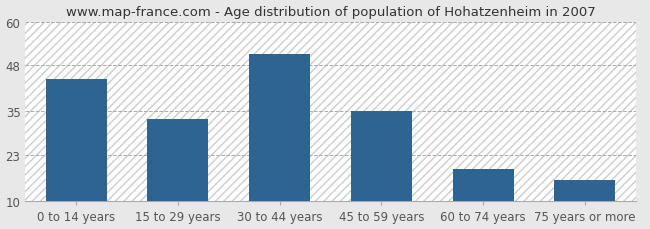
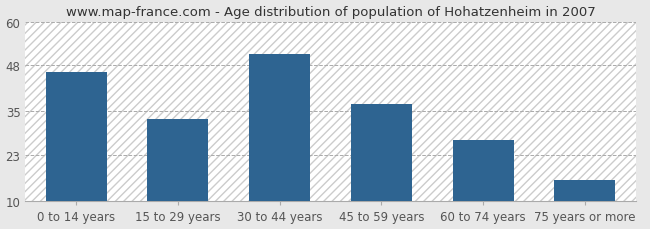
0 to 14 years: 44 -> 46
45 to 59 years: 35 -> 37
60 to 74 years: 19 -> 27
